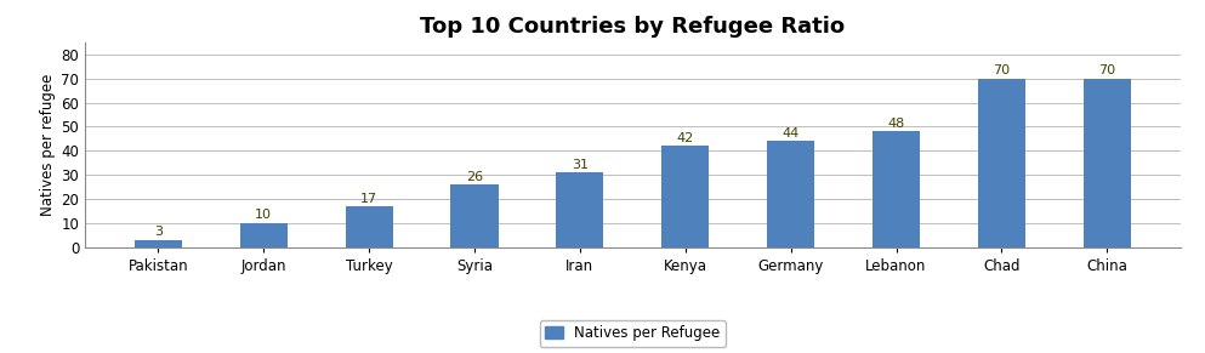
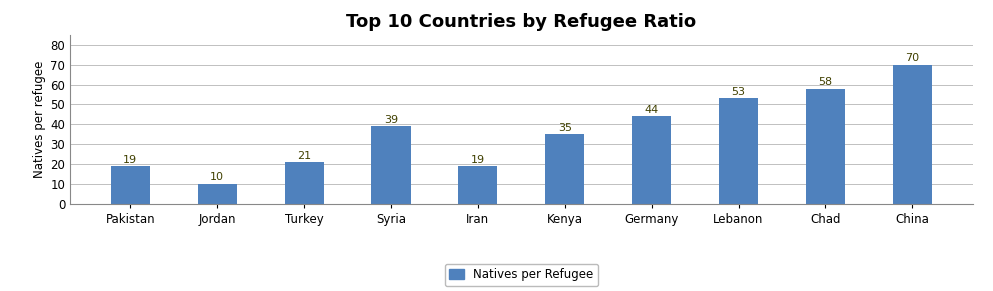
Pakistan: 3 -> 19
Turkey: 17 -> 21
Syria: 26 -> 39
Iran: 31 -> 19
Kenya: 42 -> 35
Lebanon: 48 -> 53
Chad: 70 -> 58
